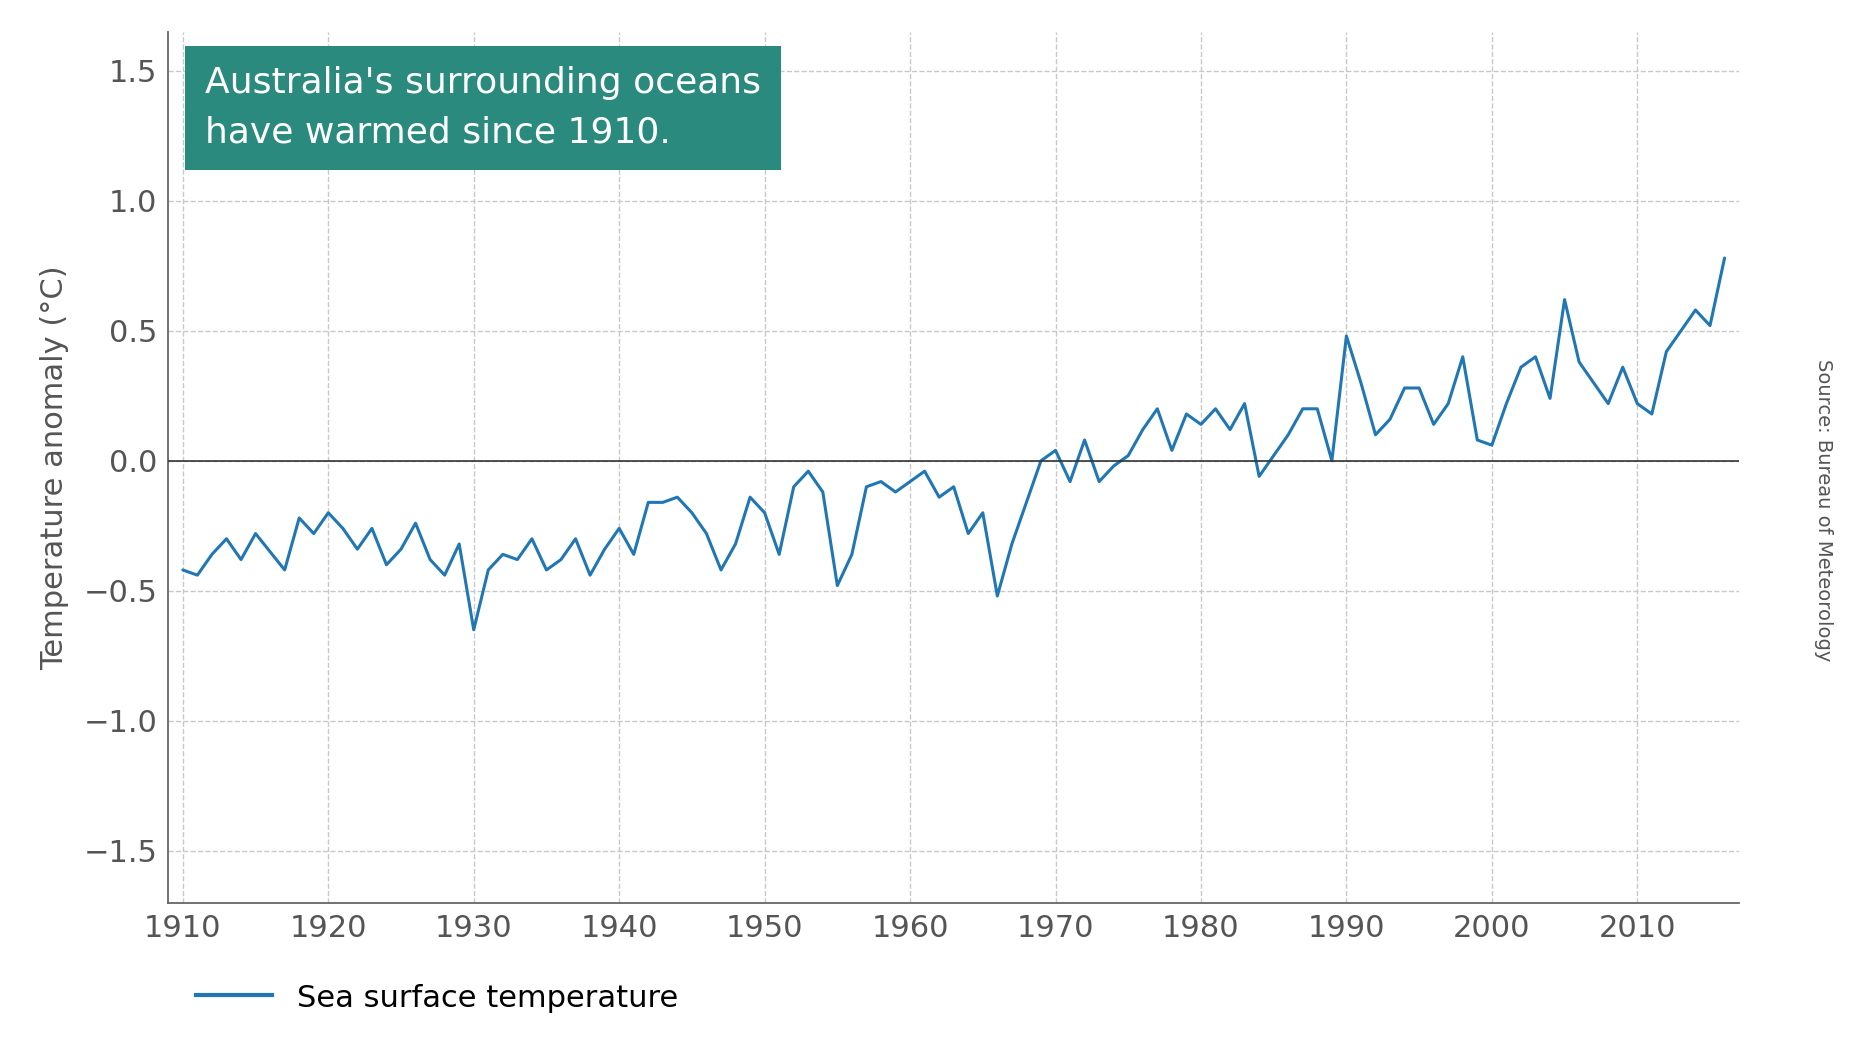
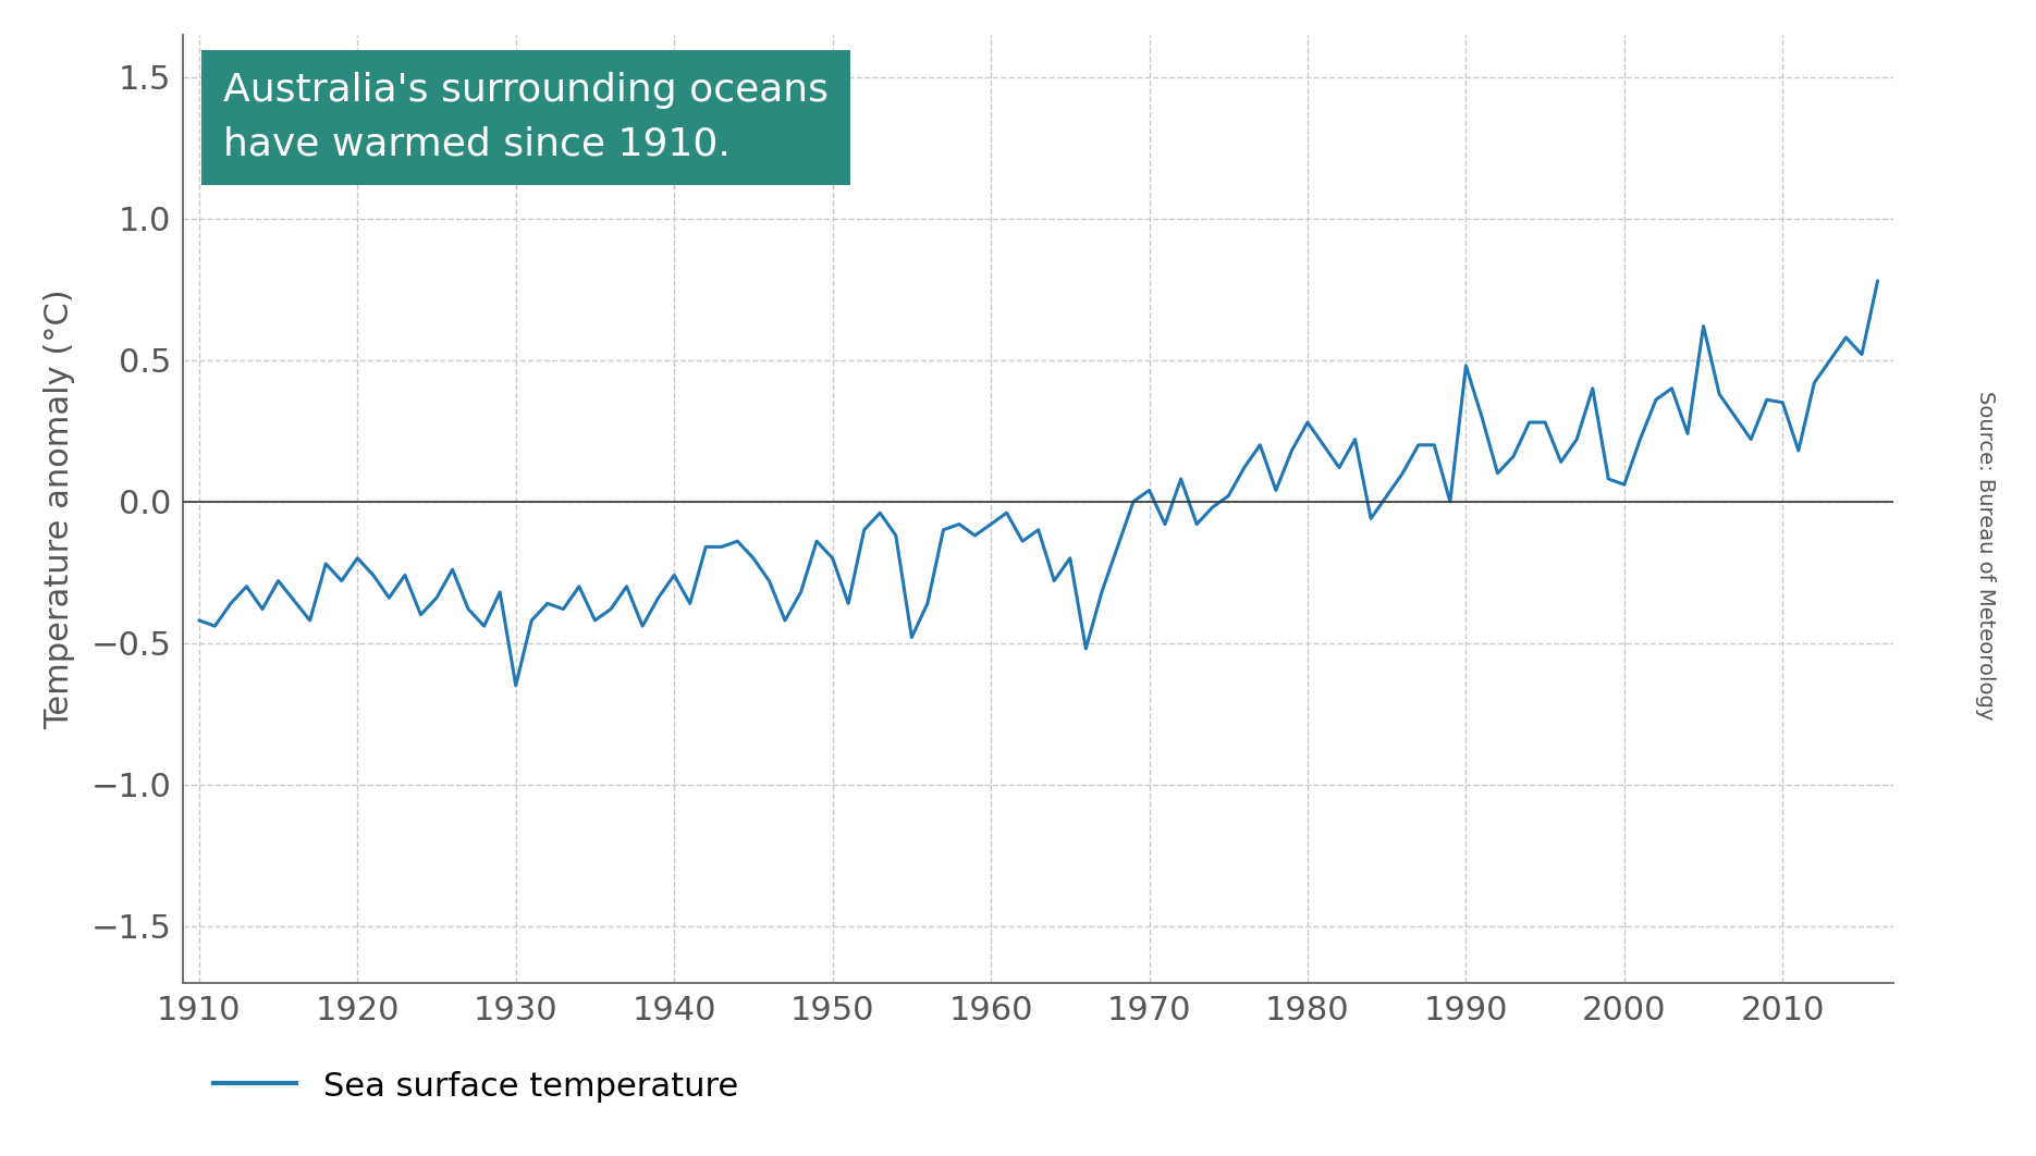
1980: 0.14 -> 0.28
2010: 0.22 -> 0.35
